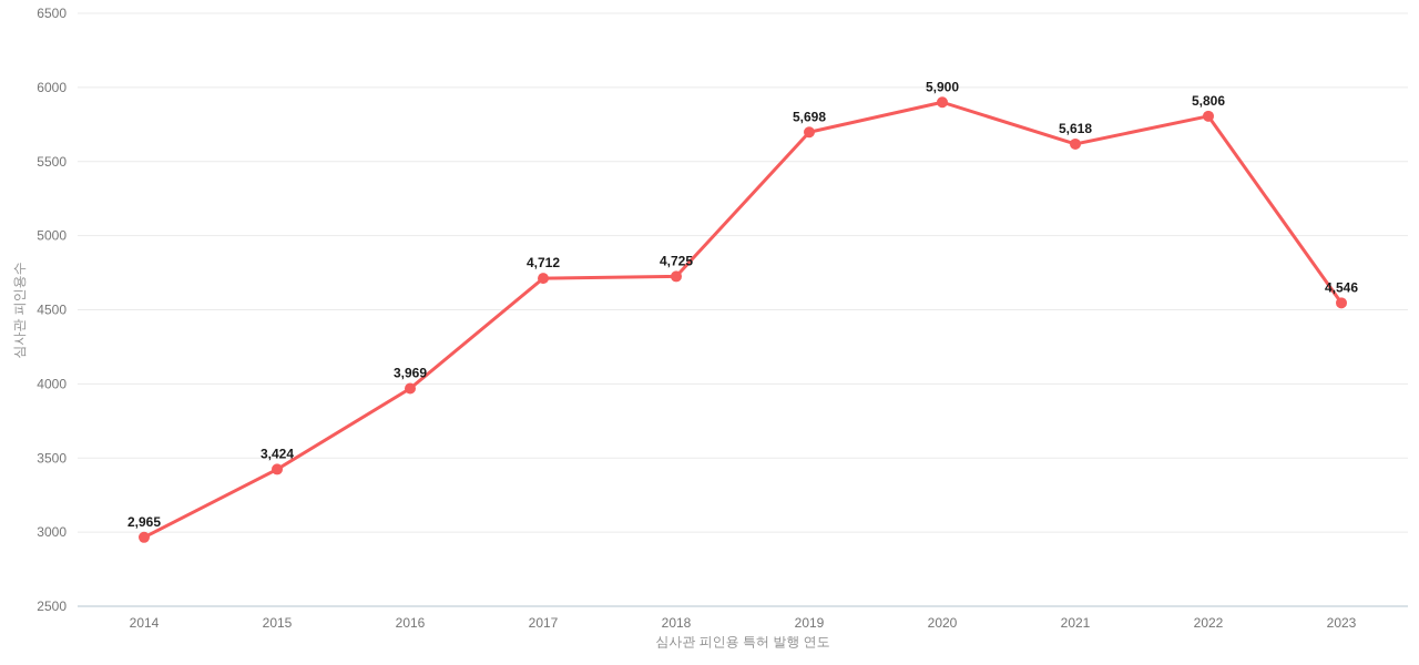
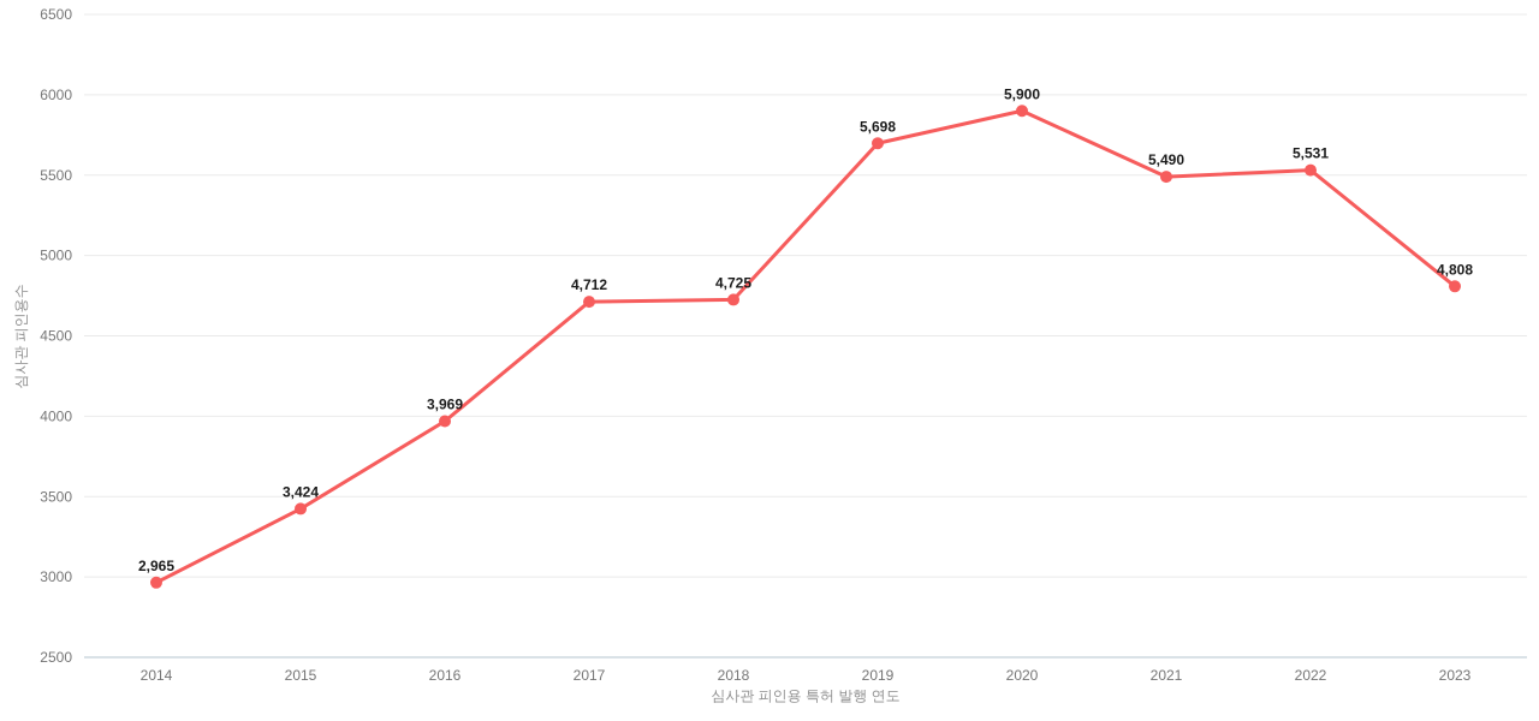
2021: 5,618 -> 5,490
2022: 5,806 -> 5,531
2023: 4,546 -> 4,808
